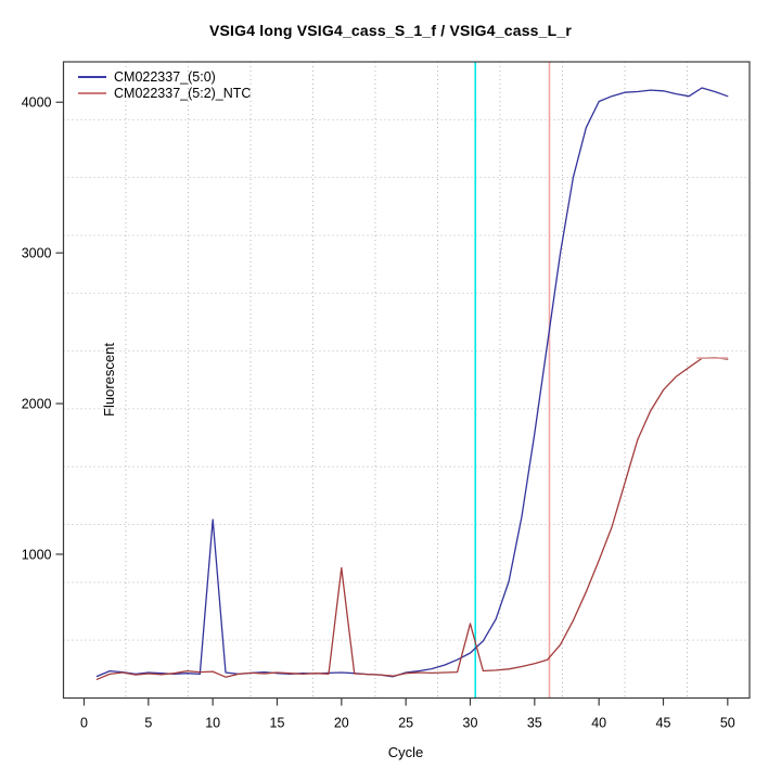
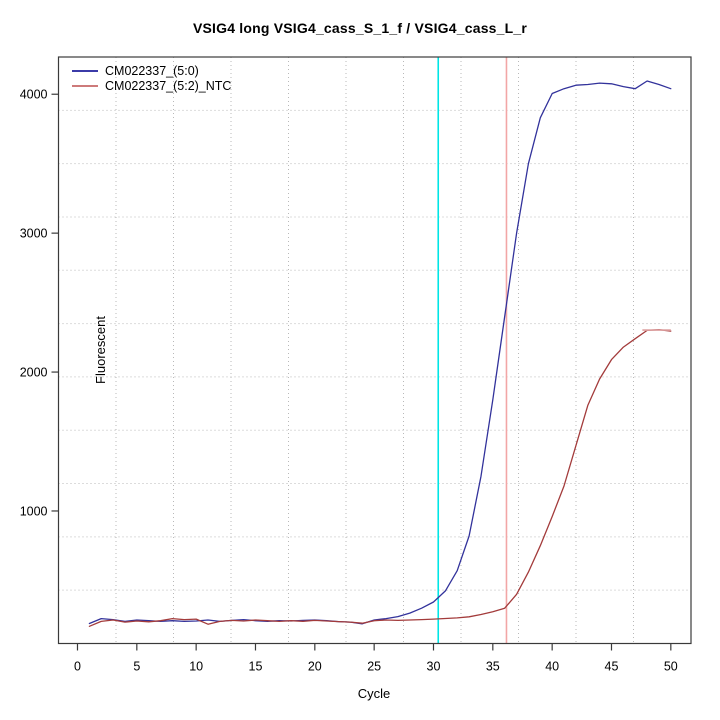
CM022337_(5:0)/10: 1230 -> 210
CM022337_(5:2)_NTC/20: 910 -> 210
CM022337_(5:2)_NTC/30: 540 -> 220
